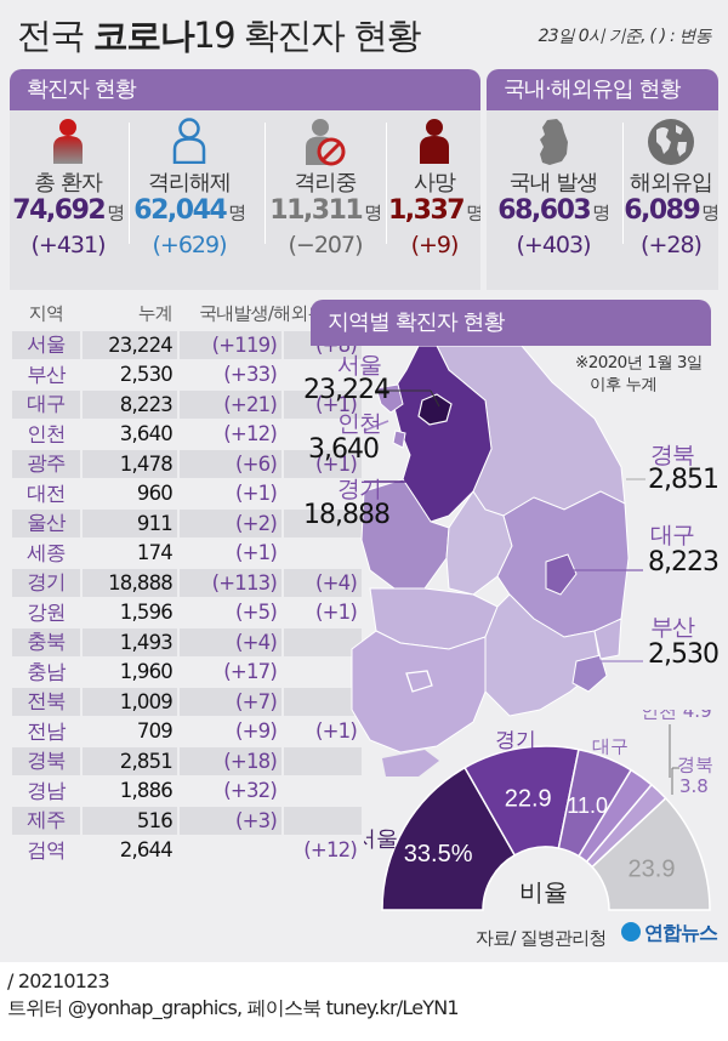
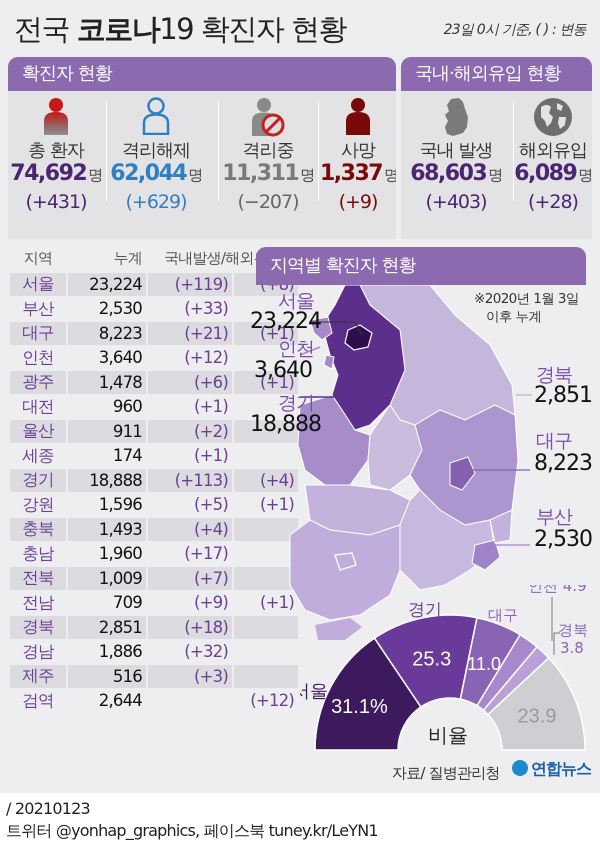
서울: 33.5% -> 31.1%
경기: 22.9 -> 25.3
